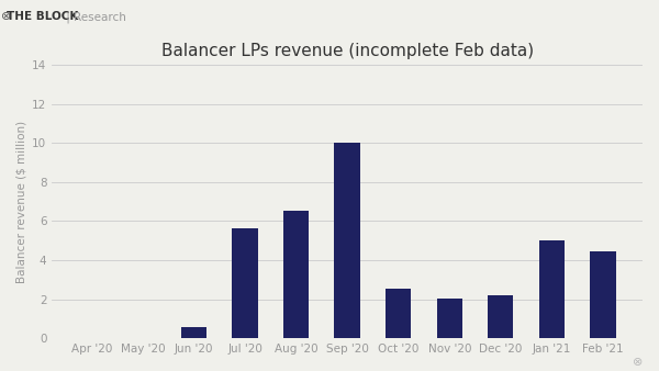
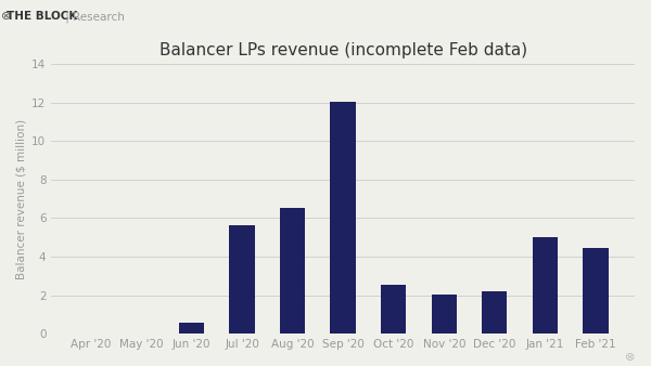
Sep '20: 10.0 -> 12.1
